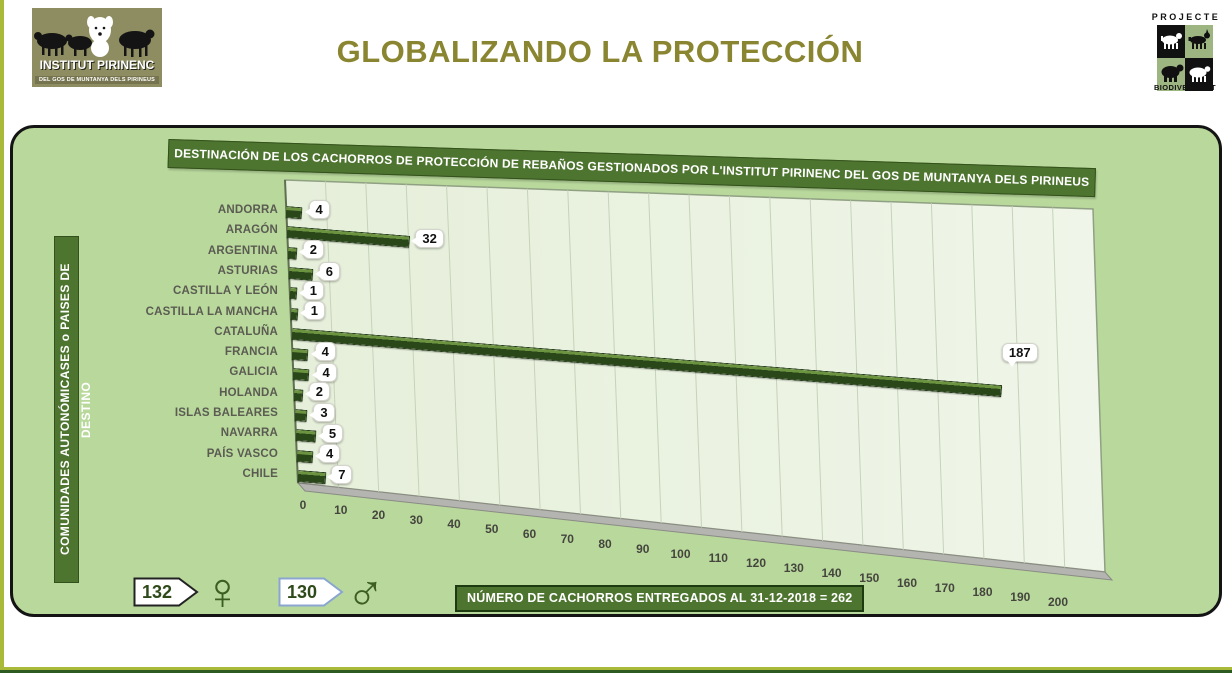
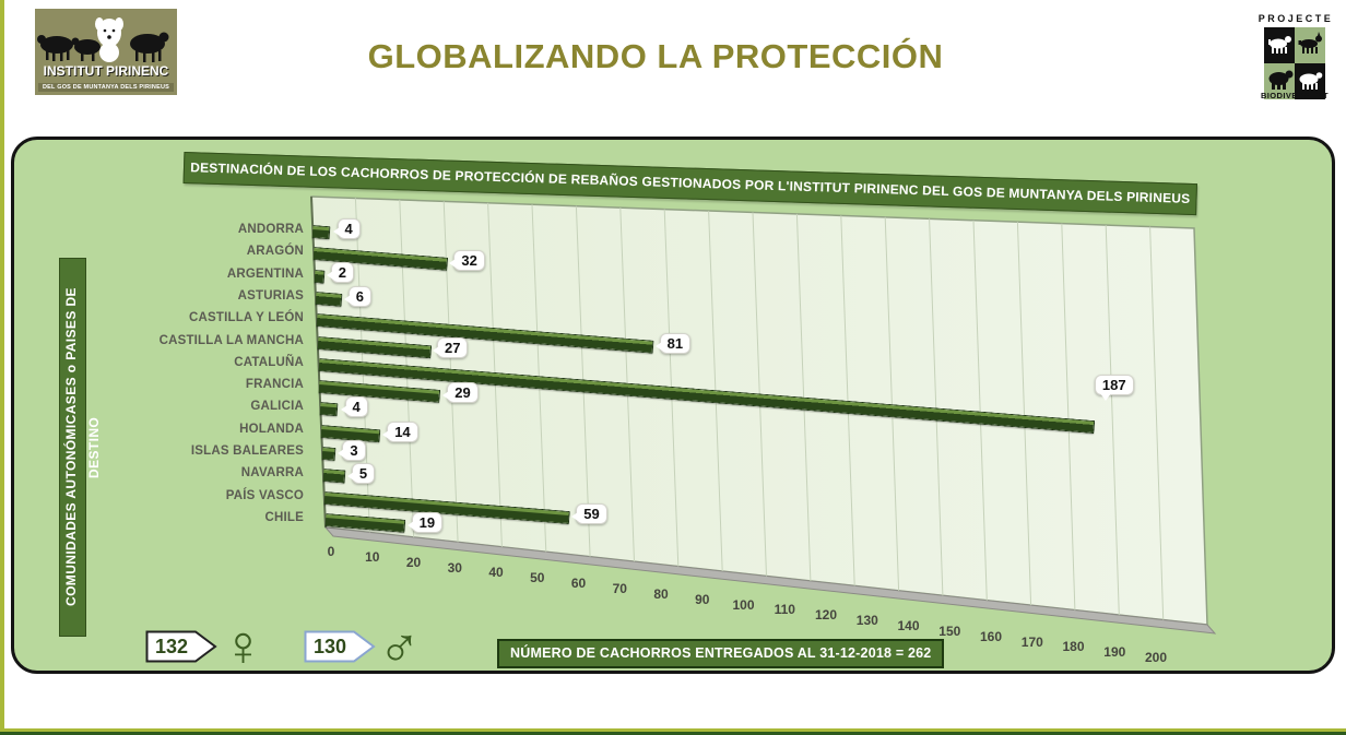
CASTILLA Y LEÓN: 1 -> 81
CASTILLA LA MANCHA: 1 -> 27
FRANCIA: 4 -> 29
HOLANDA: 2 -> 14
PAÍS VASCO: 4 -> 59
CHILE: 7 -> 19
